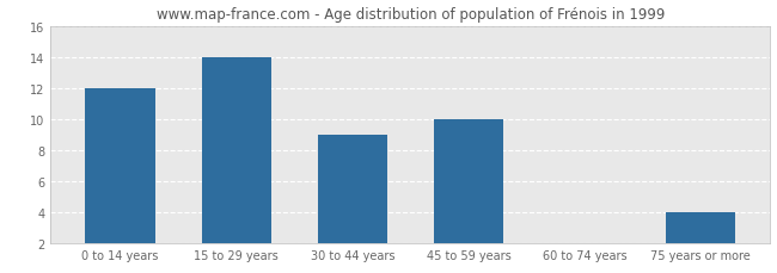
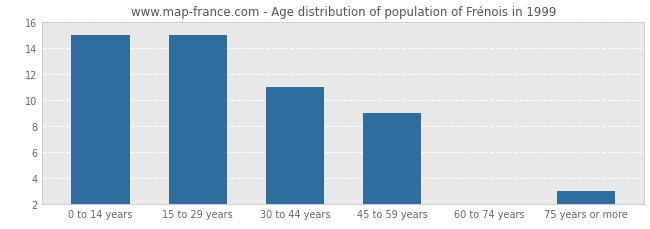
0 to 14 years: 12 -> 15
15 to 29 years: 14 -> 15
30 to 44 years: 9 -> 11
45 to 59 years: 10 -> 9
75 years or more: 4 -> 3
